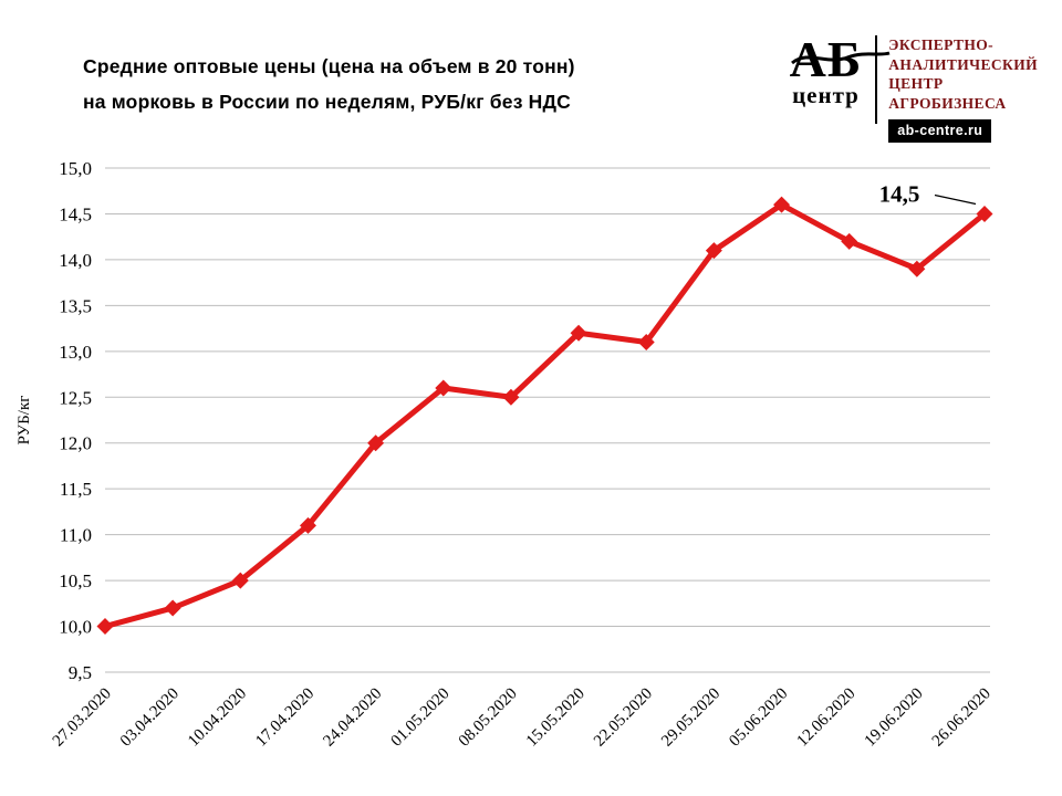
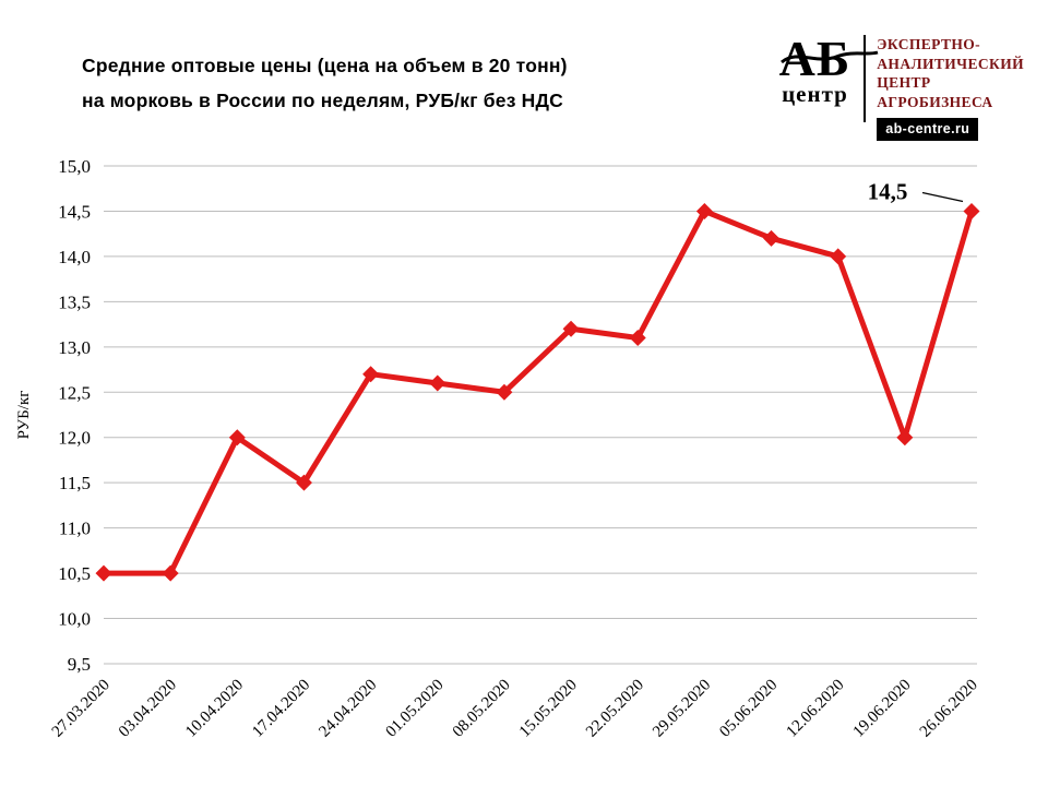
27.03.2020: 10,0 -> 10,5
03.04.2020: 10,2 -> 10,5
10.04.2020: 10,5 -> 12,0
17.04.2020: 11,1 -> 11,5
24.04.2020: 12,0 -> 12,7
29.05.2020: 14,1 -> 14,5
05.06.2020: 14,6 -> 14,2
12.06.2020: 14,2 -> 14,0
19.06.2020: 13,9 -> 12,0
